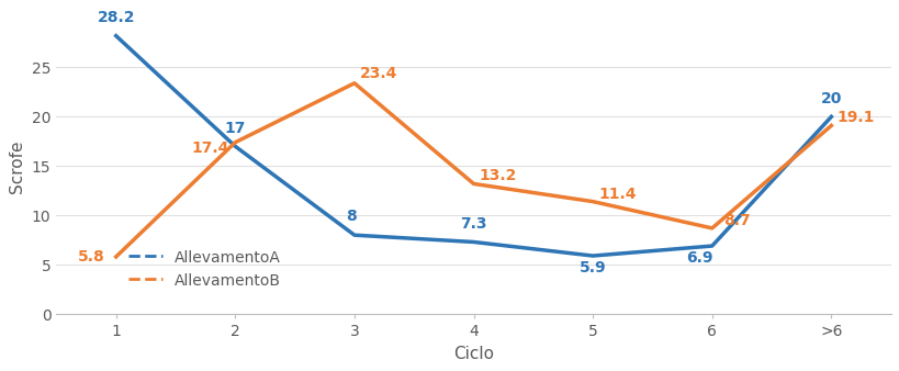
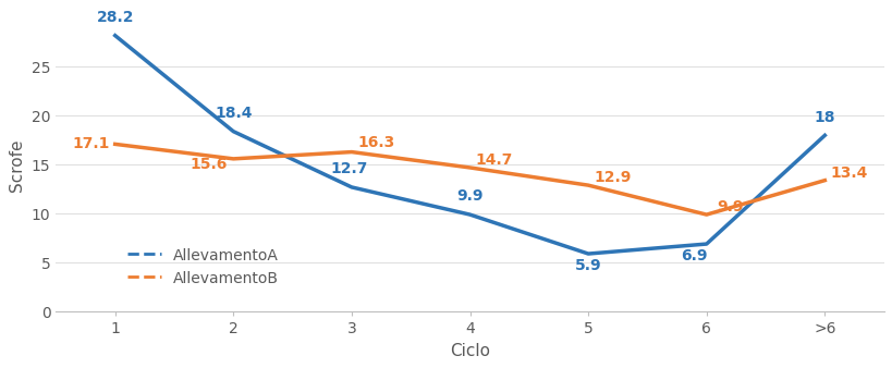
AllevamentoB/1: 5.8 -> 17.1
AllevamentoA/2: 17 -> 18.4
AllevamentoB/2: 17.4 -> 15.6
AllevamentoA/3: 8 -> 12.7
AllevamentoB/3: 23.4 -> 16.3
AllevamentoA/4: 7.3 -> 9.9
AllevamentoB/4: 13.2 -> 14.7
AllevamentoB/5: 11.4 -> 12.9
AllevamentoB/6: 8.7 -> 9.9
AllevamentoA/>6: 20 -> 18
AllevamentoB/>6: 19.1 -> 13.4
